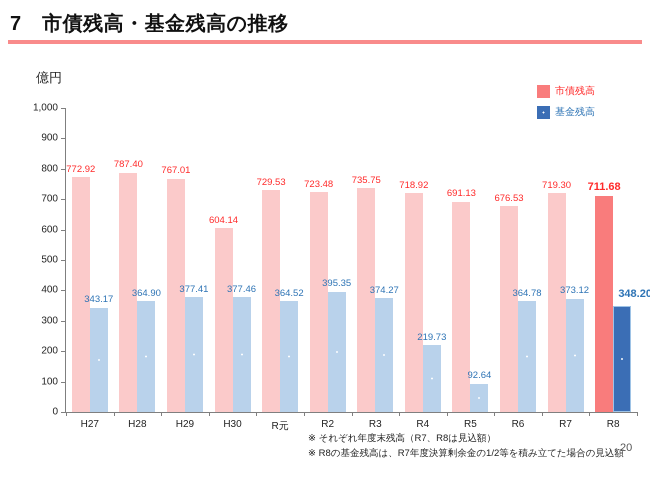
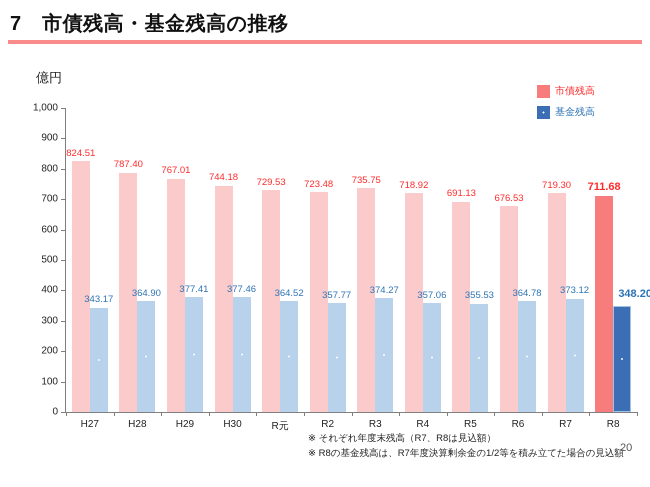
市債残高/H27: 772.92 -> 824.51
市債残高/H30: 604.14 -> 744.18
基金残高/R2: 395.35 -> 357.77
基金残高/R4: 219.73 -> 357.06
基金残高/R5: 92.64 -> 355.53
